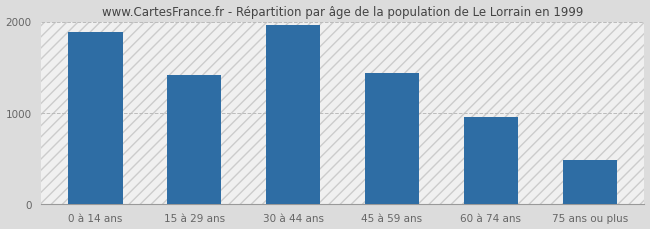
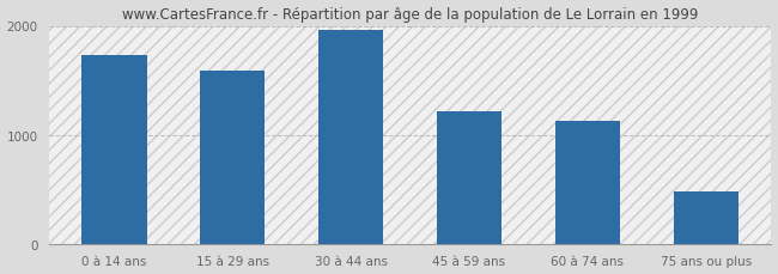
0 à 14 ans: 1880 -> 1730
15 à 29 ans: 1420 -> 1590
45 à 59 ans: 1440 -> 1220
60 à 74 ans: 960 -> 1130
